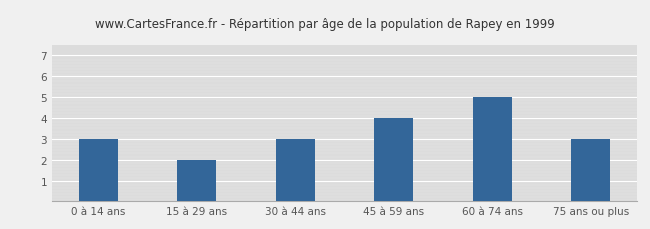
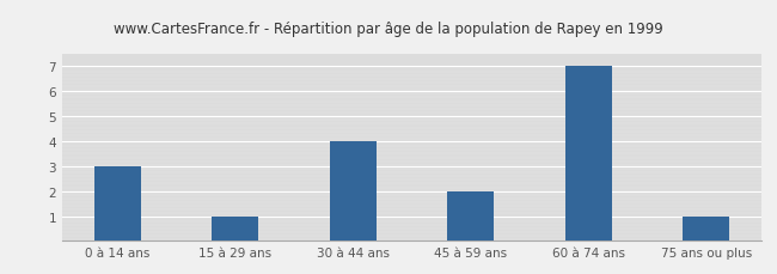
15 à 29 ans: 2 -> 1
30 à 44 ans: 3 -> 4
45 à 59 ans: 4 -> 2
60 à 74 ans: 5 -> 7
75 ans ou plus: 3 -> 1
